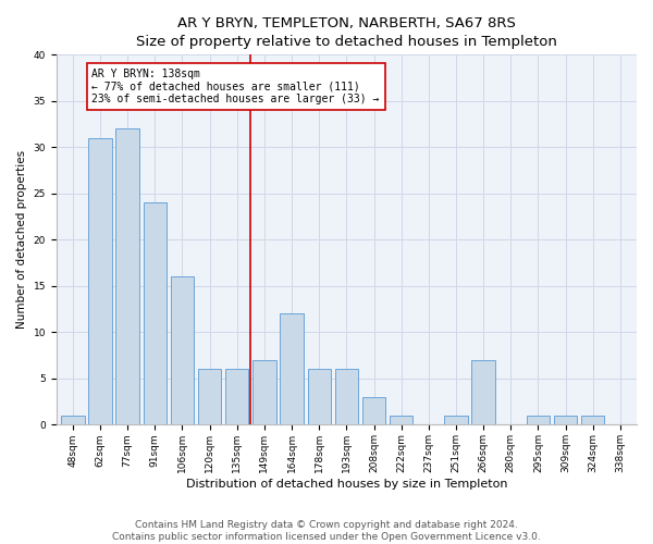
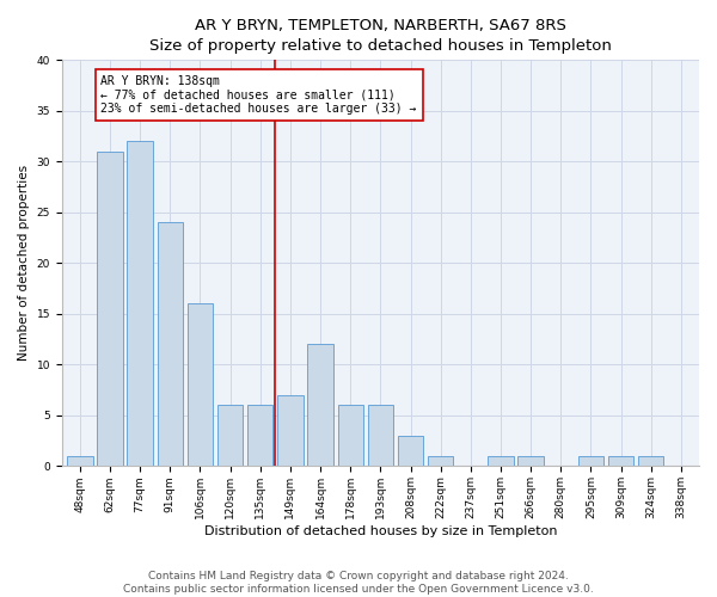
266sqm: 7 -> 1
